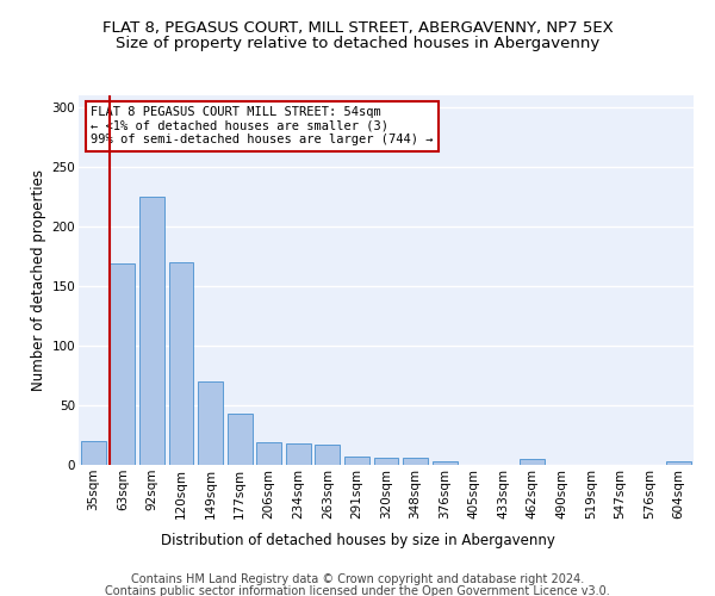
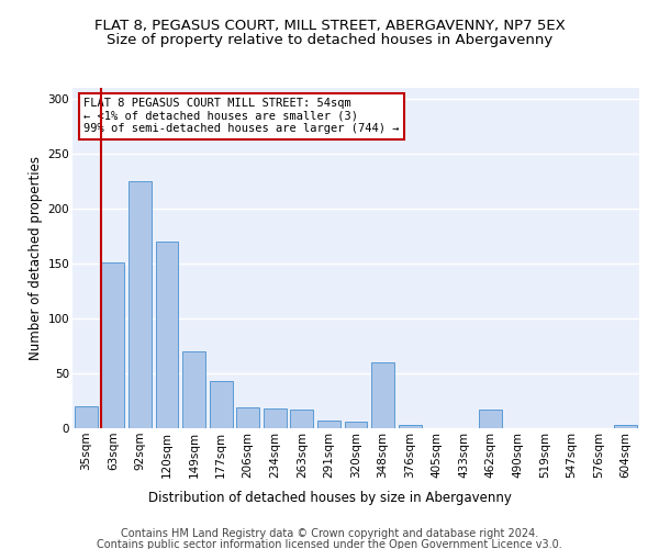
63sqm: 169 -> 151
348sqm: 6 -> 60
462sqm: 5 -> 17
